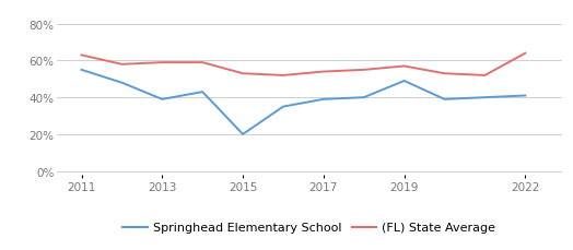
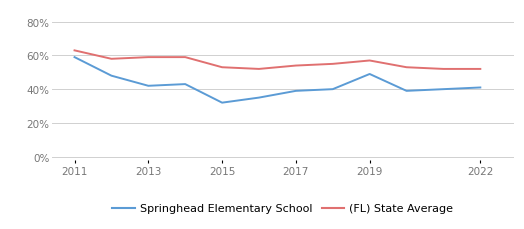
Springhead Elementary School/2011: 55% -> 59%
Springhead Elementary School/2013: 39% -> 42%
Springhead Elementary School/2015: 20% -> 32%
(FL) State Average/2022: 64% -> 52%
